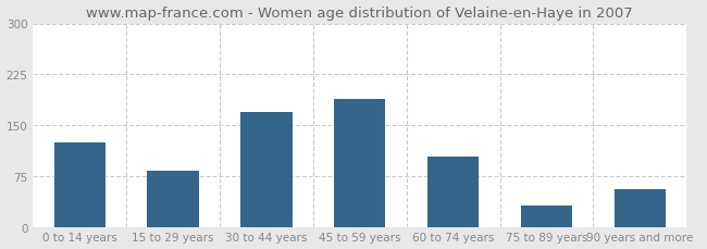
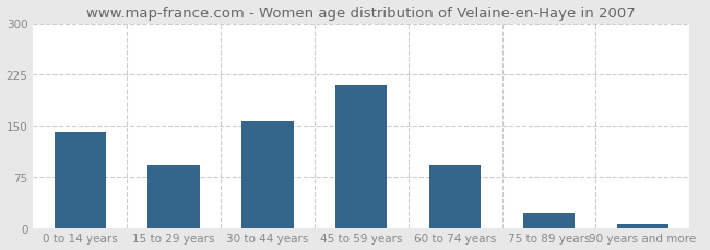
0 to 14 years: 124 -> 140
15 to 29 years: 82 -> 93
30 to 44 years: 170 -> 156
45 to 59 years: 188 -> 210
60 to 74 years: 104 -> 93
75 to 89 years: 32 -> 22
90 years and more: 56 -> 5
